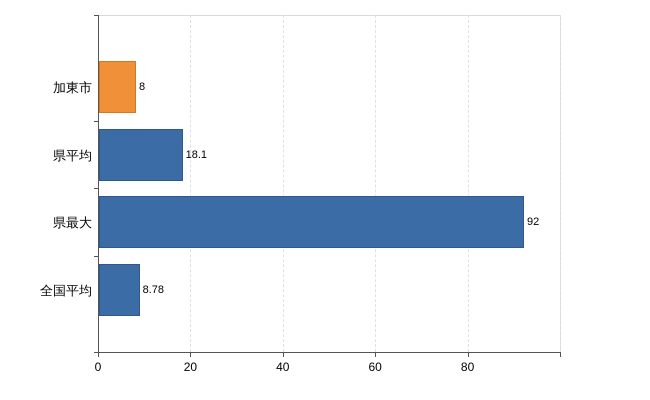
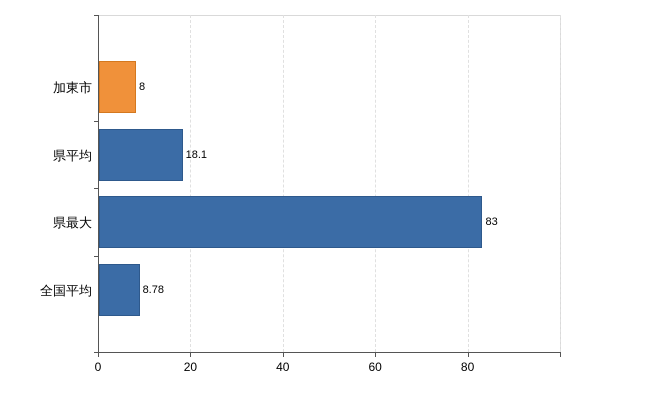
県最大: 92 -> 83
